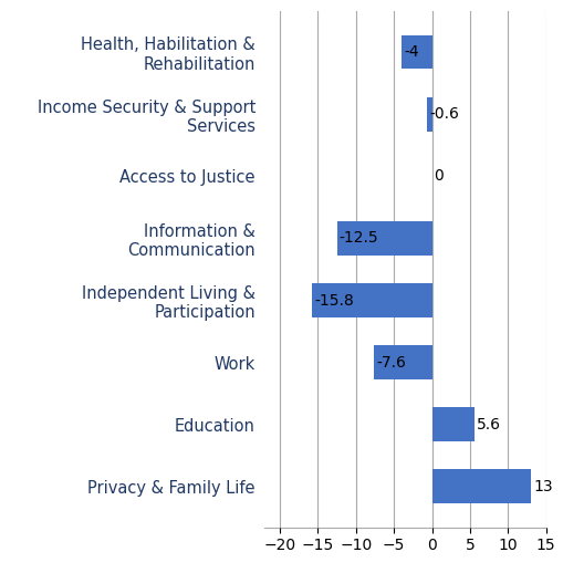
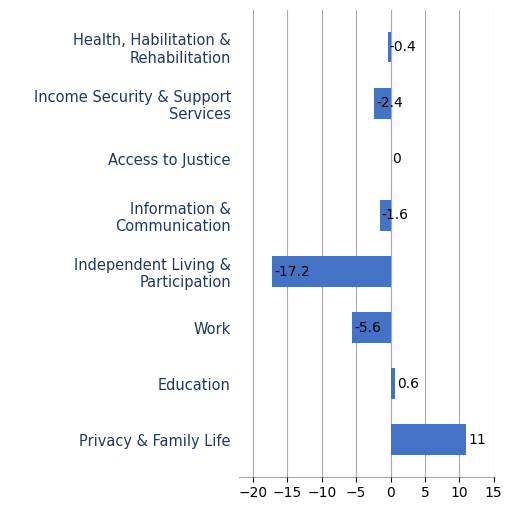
Health, Habilitation & Rehabilitation: -4 -> -0.4
Income Security & Support Services: -0.6 -> -2.4
Information & Communication: -12.5 -> -1.6
Independent Living & Participation: -15.8 -> -17.2
Work: -7.6 -> -5.6
Education: 5.6 -> 0.6
Privacy & Family Life: 13 -> 11
